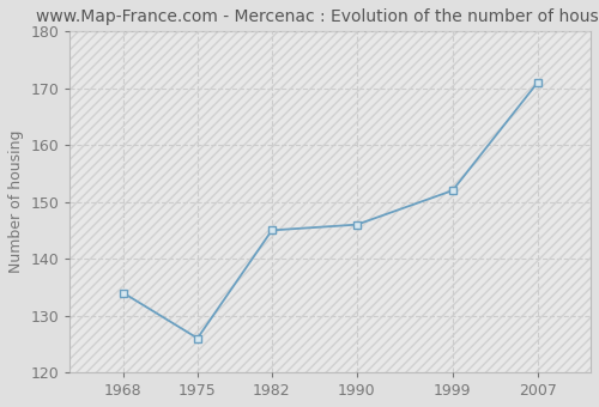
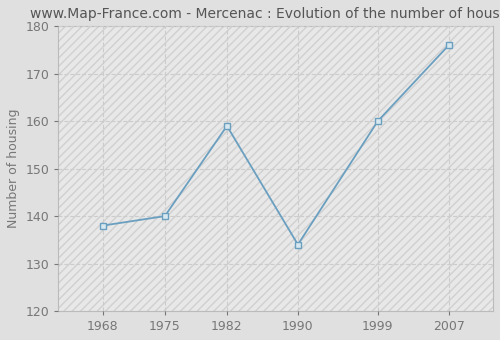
1968: 134 -> 138
1975: 126 -> 140
1982: 145 -> 159
1990: 146 -> 134
1999: 152 -> 160
2007: 171 -> 176
